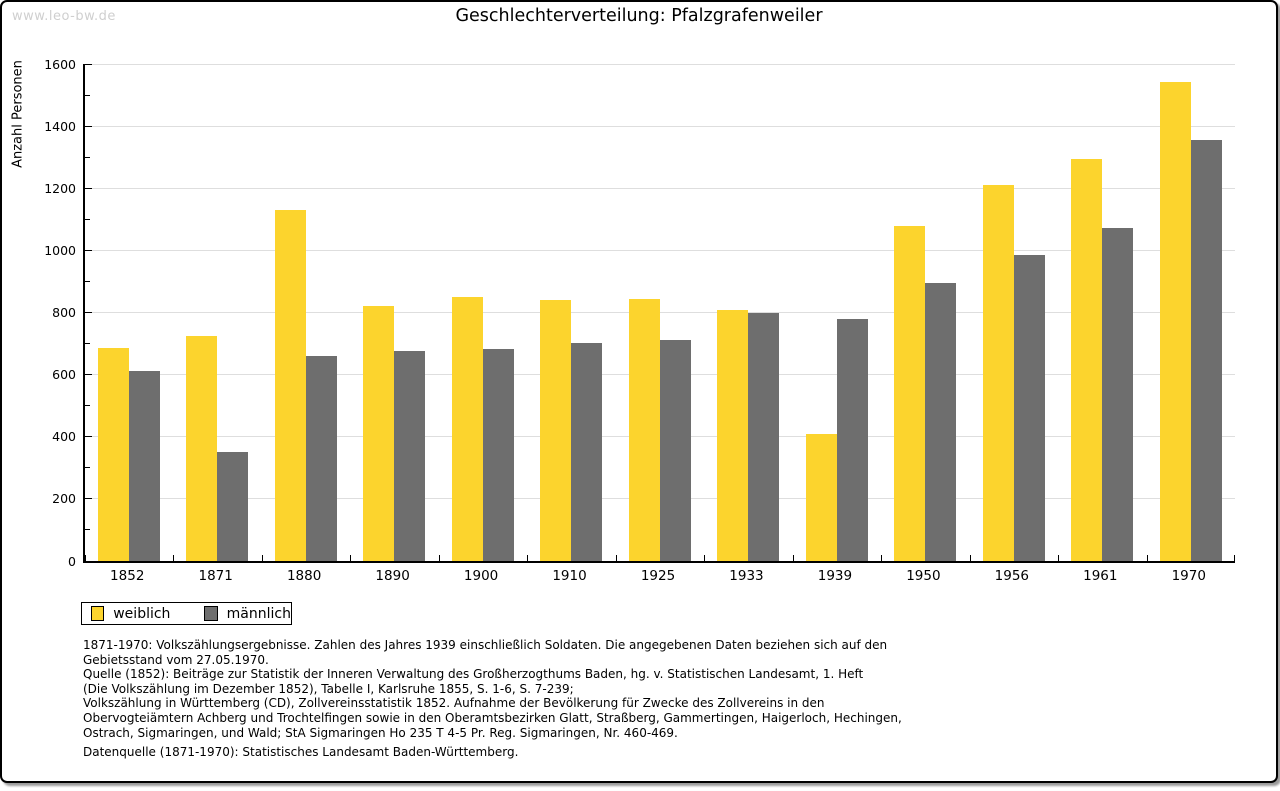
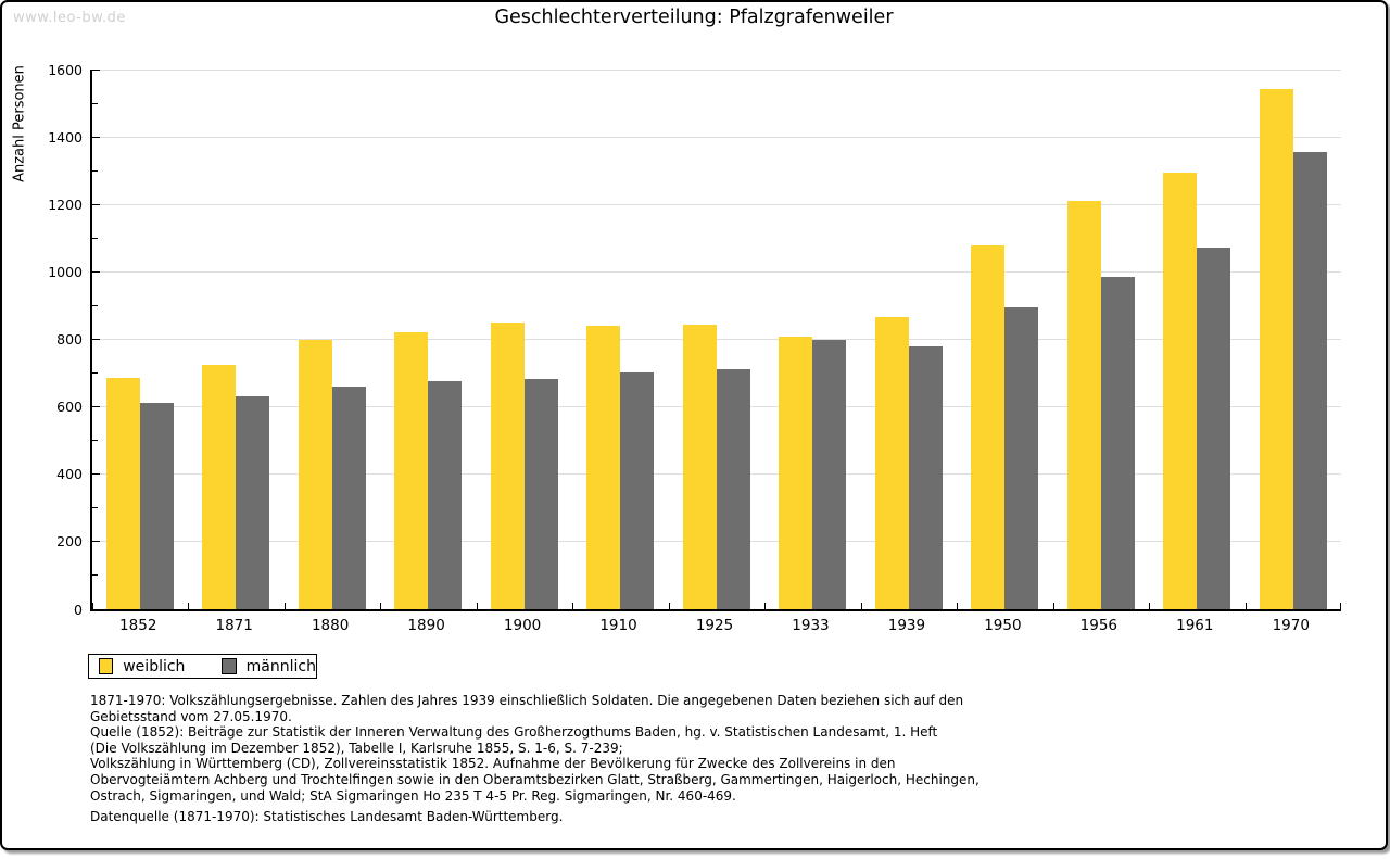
männlich/1871: 350 -> 630
weiblich/1880: 1130 -> 800
weiblich/1939: 410 -> 870
